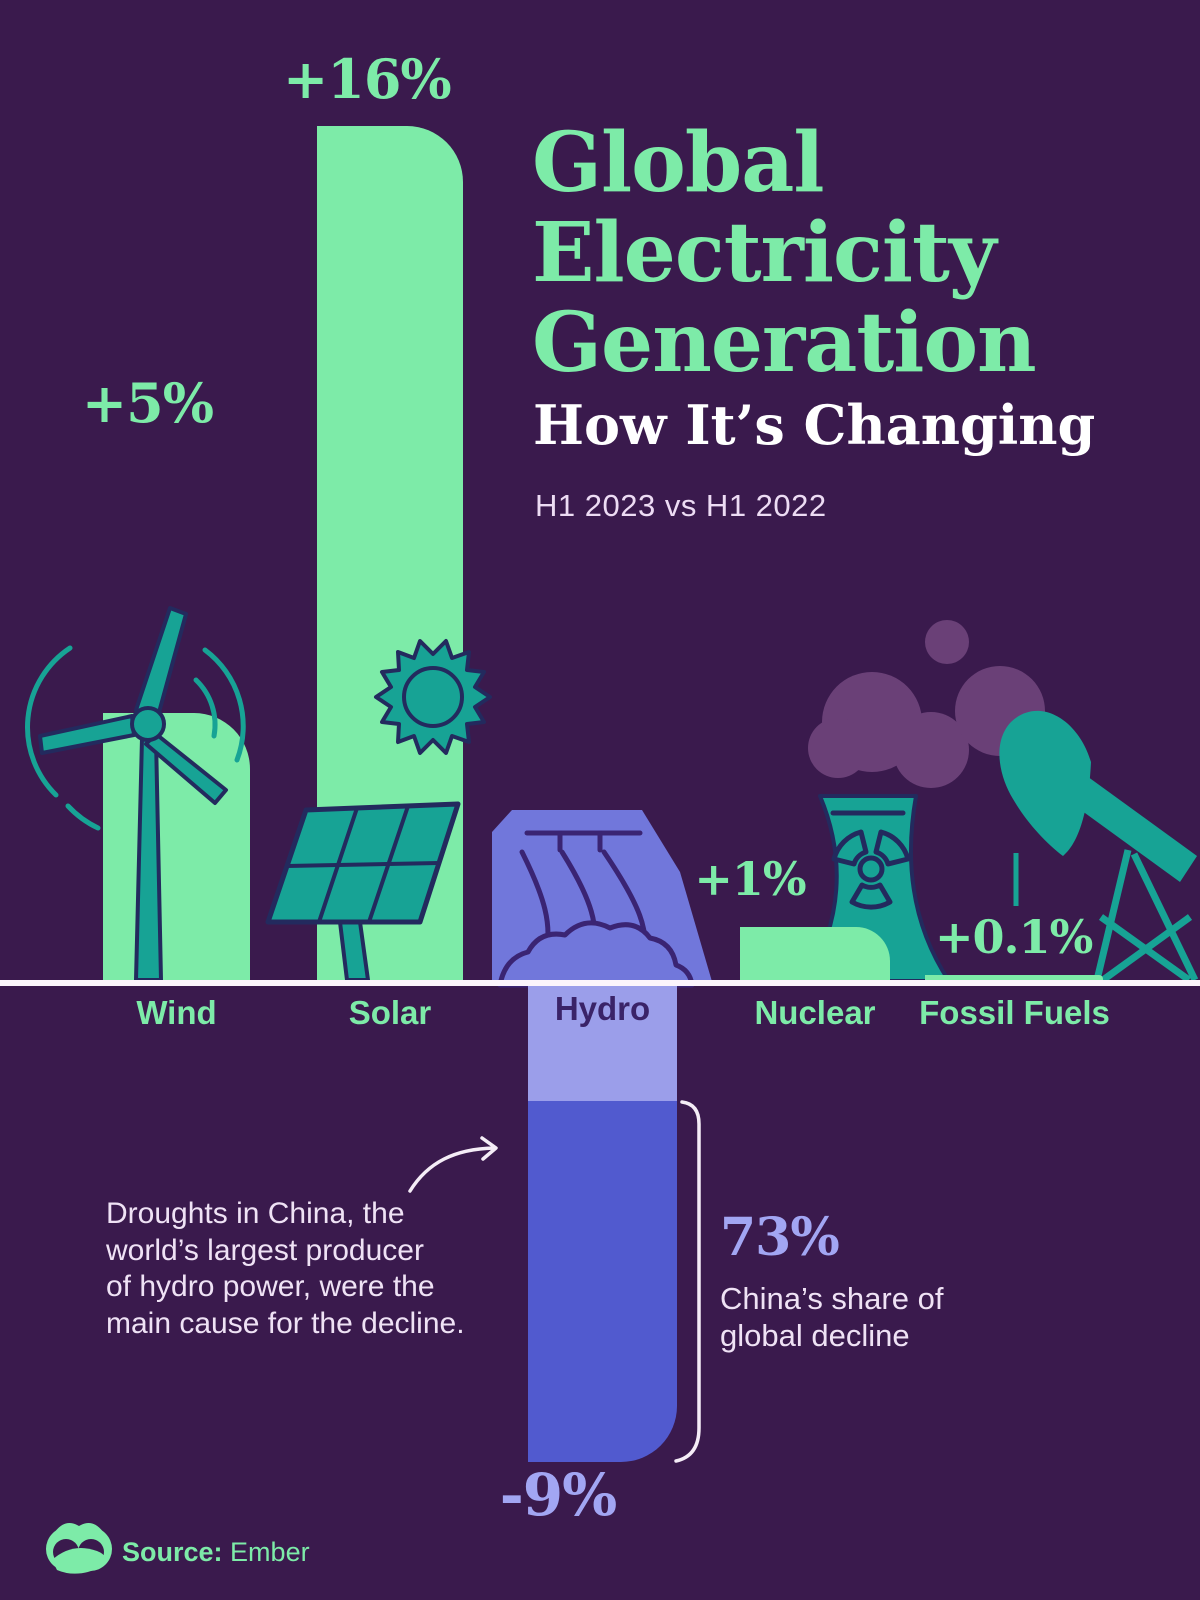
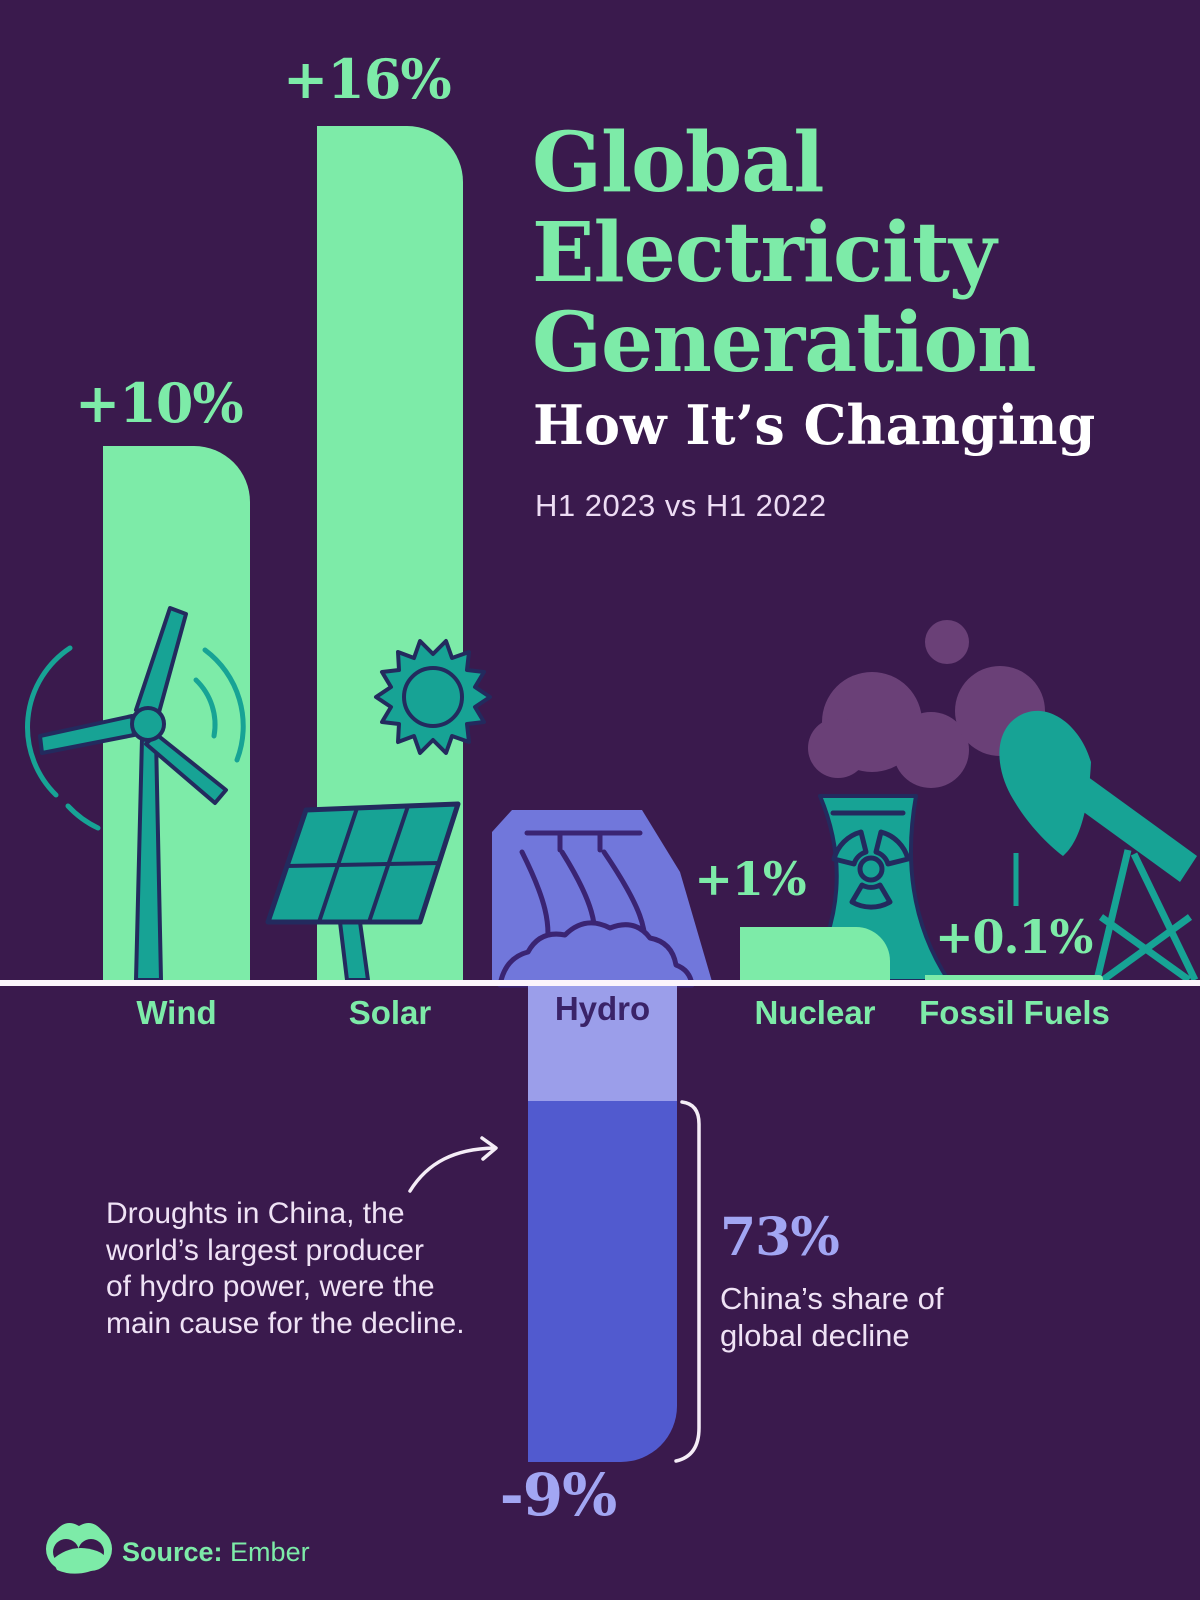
Wind: +5% -> +10%
